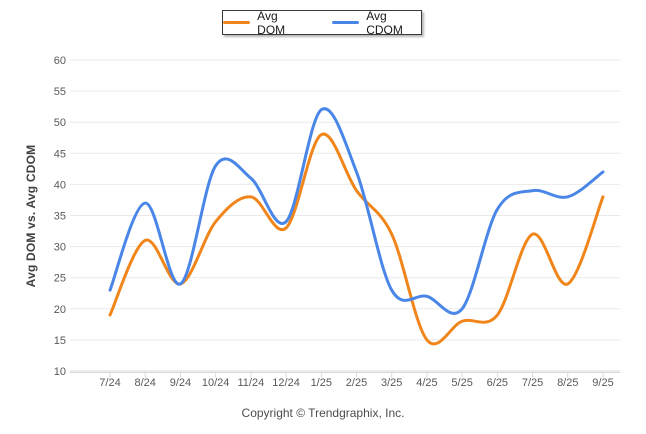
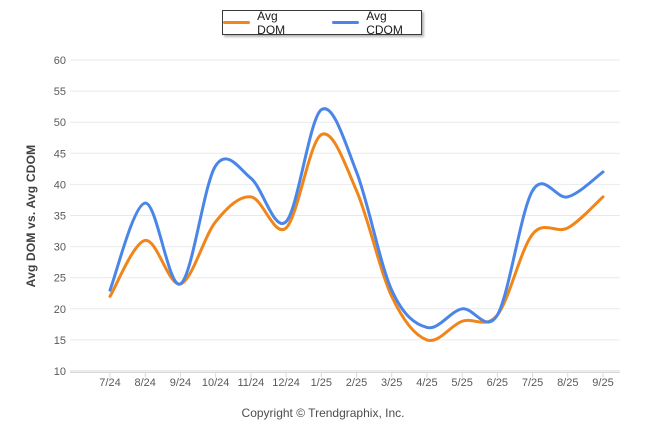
Avg DOM/7/24: 19 -> 22
Avg DOM/3/25: 32 -> 22
Avg CDOM/4/25: 22 -> 17
Avg CDOM/6/25: 36 -> 19
Avg DOM/8/25: 24 -> 33
